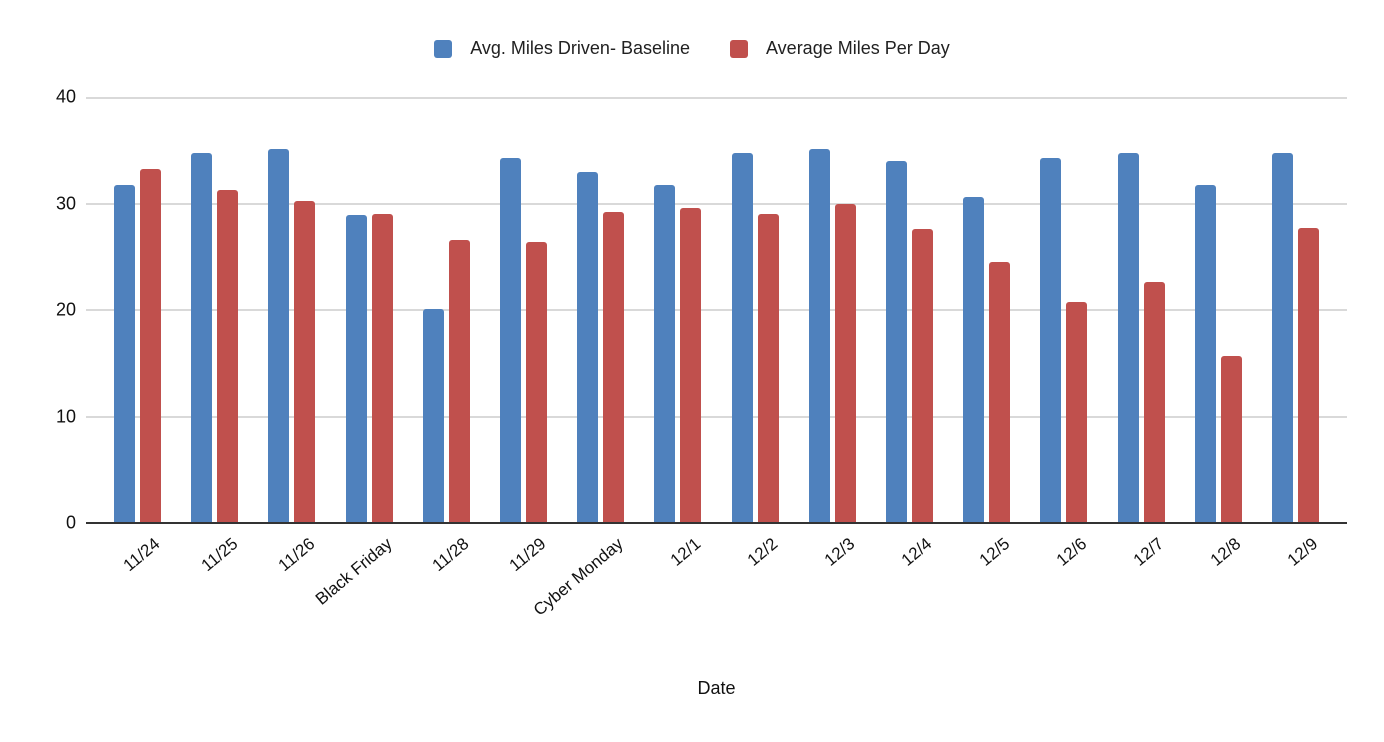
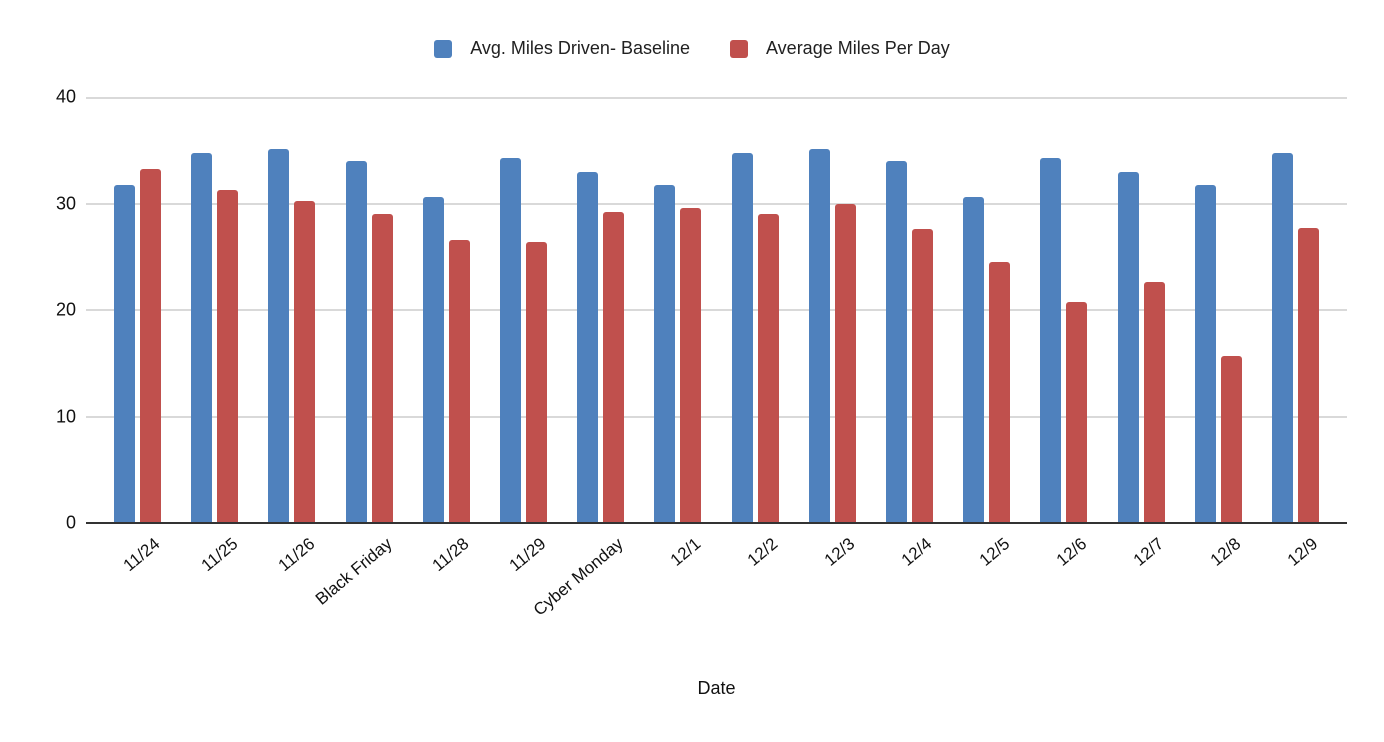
Avg. Miles Driven- Baseline/Black Friday: 28.9 -> 34.0
Avg. Miles Driven- Baseline/11/28: 20.1 -> 30.6
Avg. Miles Driven- Baseline/12/7: 34.7 -> 33.0
